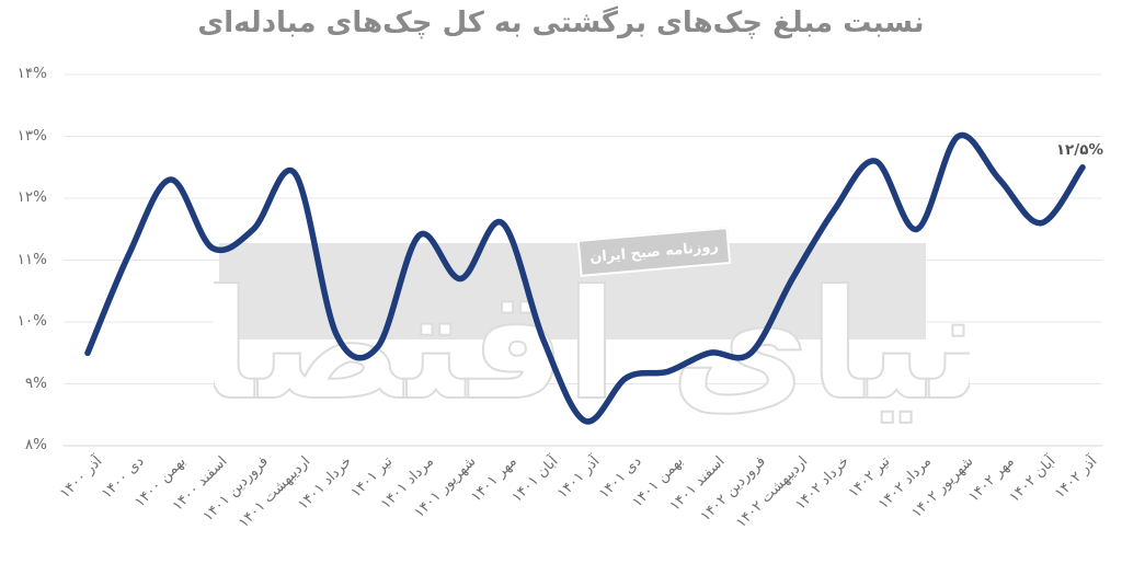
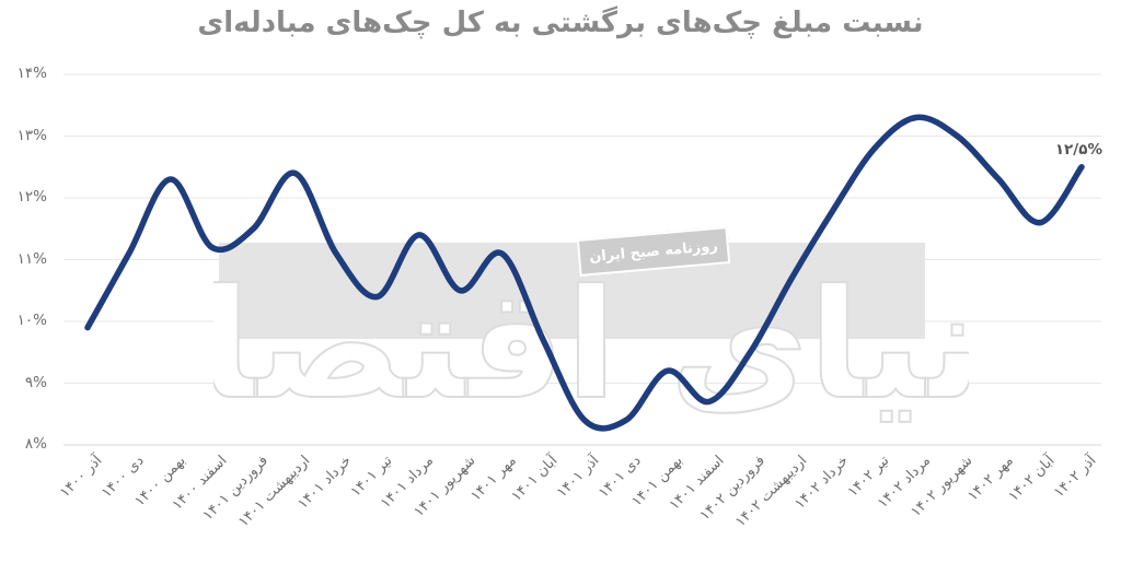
آذر ۱۴۰۰: 9.5% -> 9.9%
خرداد ۱۴۰۱: 9.8% -> 11.1%
تیر ۱۴۰۱: 9.6% -> 10.4%
شهریور ۱۴۰۱: 10.7% -> 10.5%
مهر ۱۴۰۱: 11.6% -> 11.1%
دی ۱۴۰۱: 9.1% -> 8.4%
اسفند ۱۴۰۱: 9.5% -> 8.7%
تیر ۱۴۰۲: 12.6% -> 12.8%
مرداد ۱۴۰۲: 11.5% -> 13.3%
